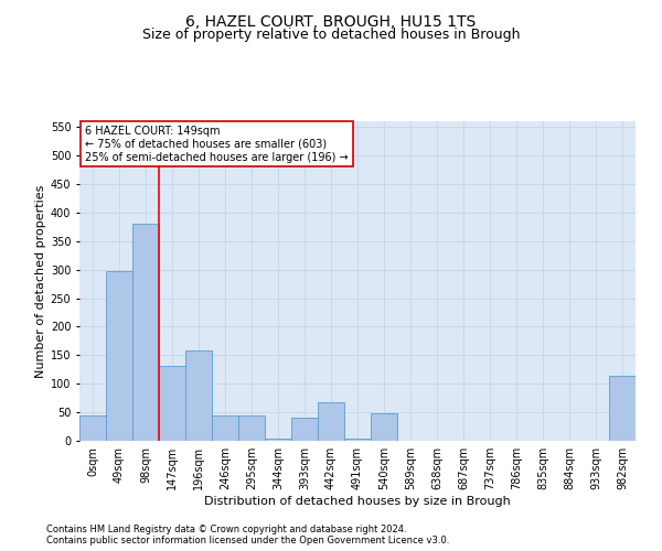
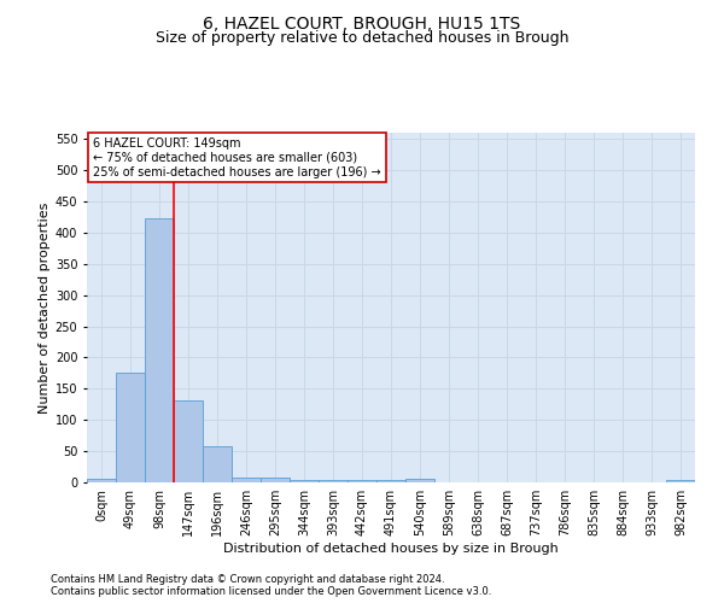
0sqm: 44 -> 5
49sqm: 298 -> 175
98sqm: 380 -> 422
196sqm: 158 -> 58
246sqm: 44 -> 8
295sqm: 44 -> 7
393sqm: 40 -> 3
442sqm: 68 -> 3
540sqm: 48 -> 5
982sqm: 114 -> 4
